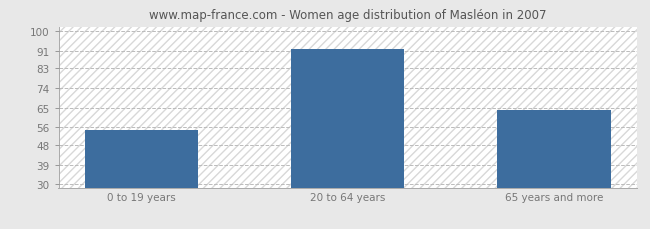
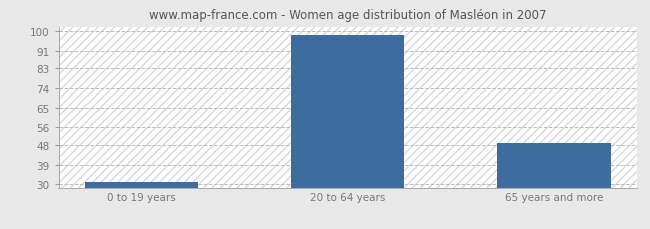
0 to 19 years: 55 -> 31
20 to 64 years: 92 -> 98
65 years and more: 64 -> 49
